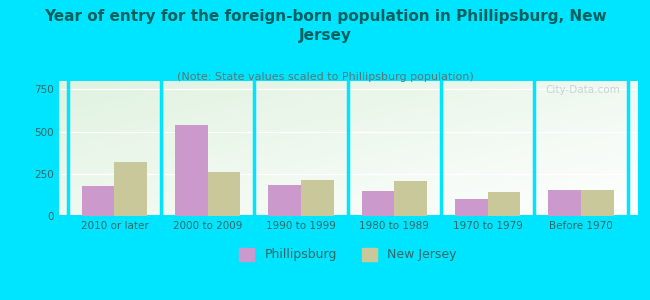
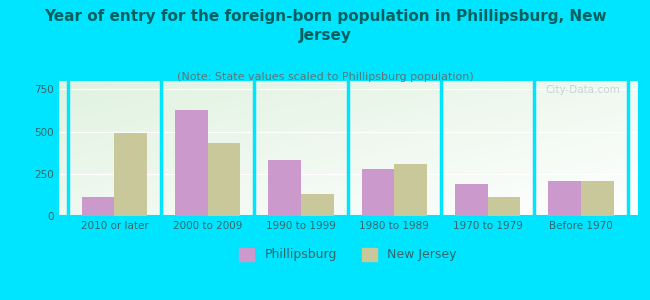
Phillipsburg/2010 or later: 180 -> 110
New Jersey/2010 or later: 320 -> 490
Phillipsburg/2000 to 2009: 540 -> 630
New Jersey/2000 to 2009: 260 -> 430
Phillipsburg/1990 to 1999: 180 -> 330
New Jersey/1990 to 1999: 220 -> 130
Phillipsburg/1980 to 1989: 150 -> 280
New Jersey/1980 to 1989: 200 -> 310
Phillipsburg/1970 to 1979: 100 -> 190
New Jersey/1970 to 1979: 140 -> 110
Phillipsburg/Before 1970: 160 -> 210
New Jersey/Before 1970: 160 -> 210
